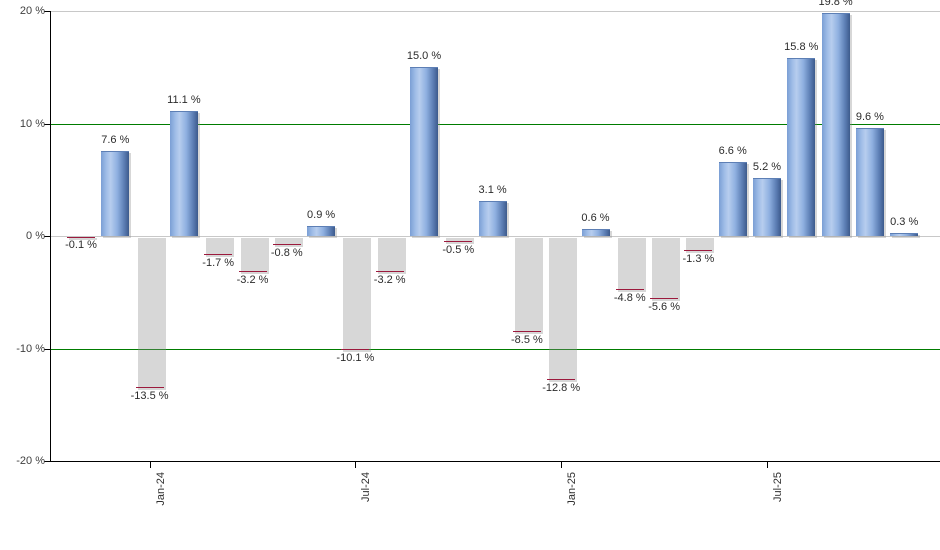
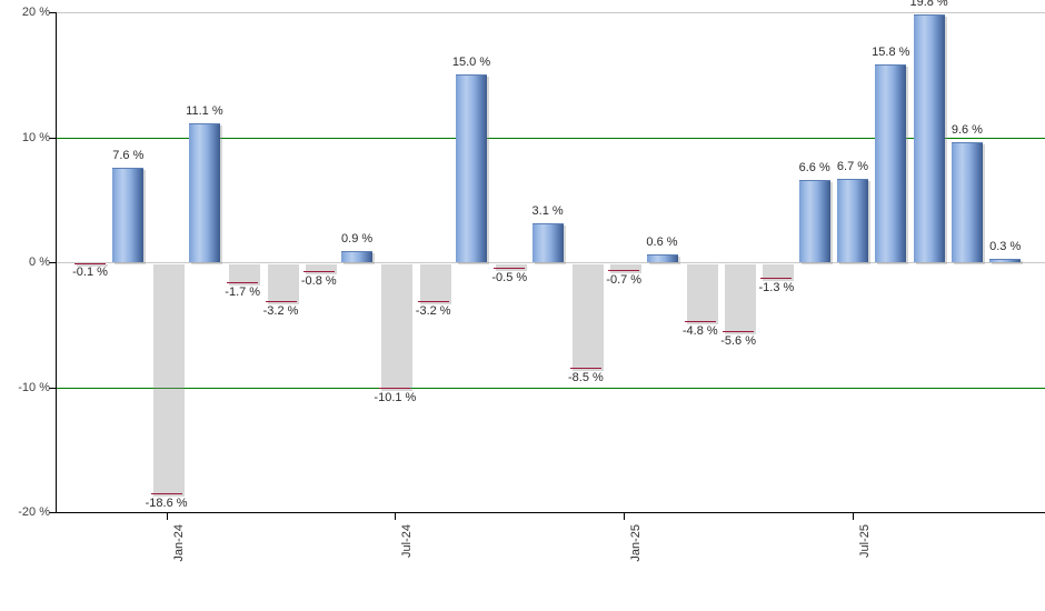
Jan-24: -13.5 -> -18.6
Jan-25: -12.8 -> -0.7
Jul-25: 5.2 -> 6.7
